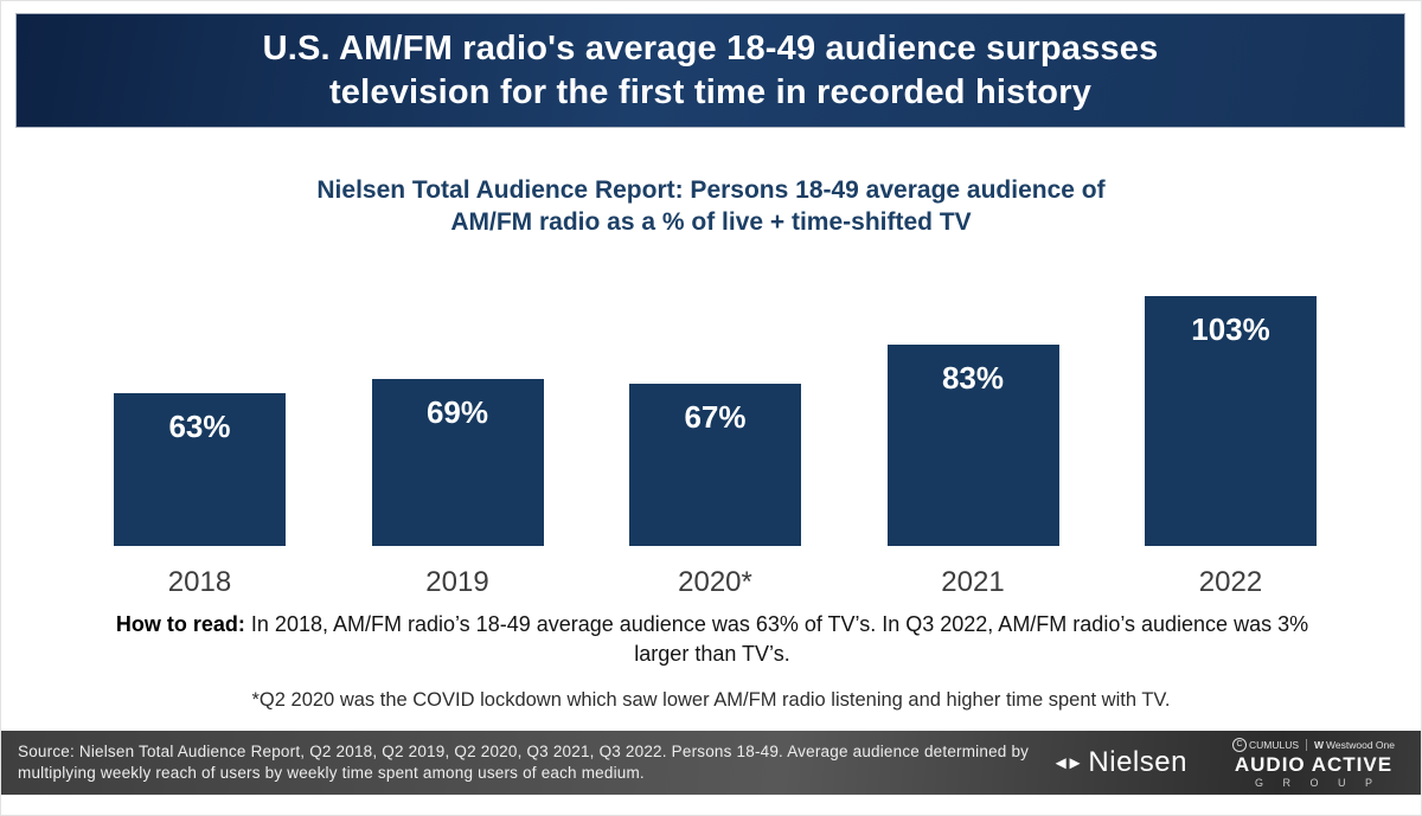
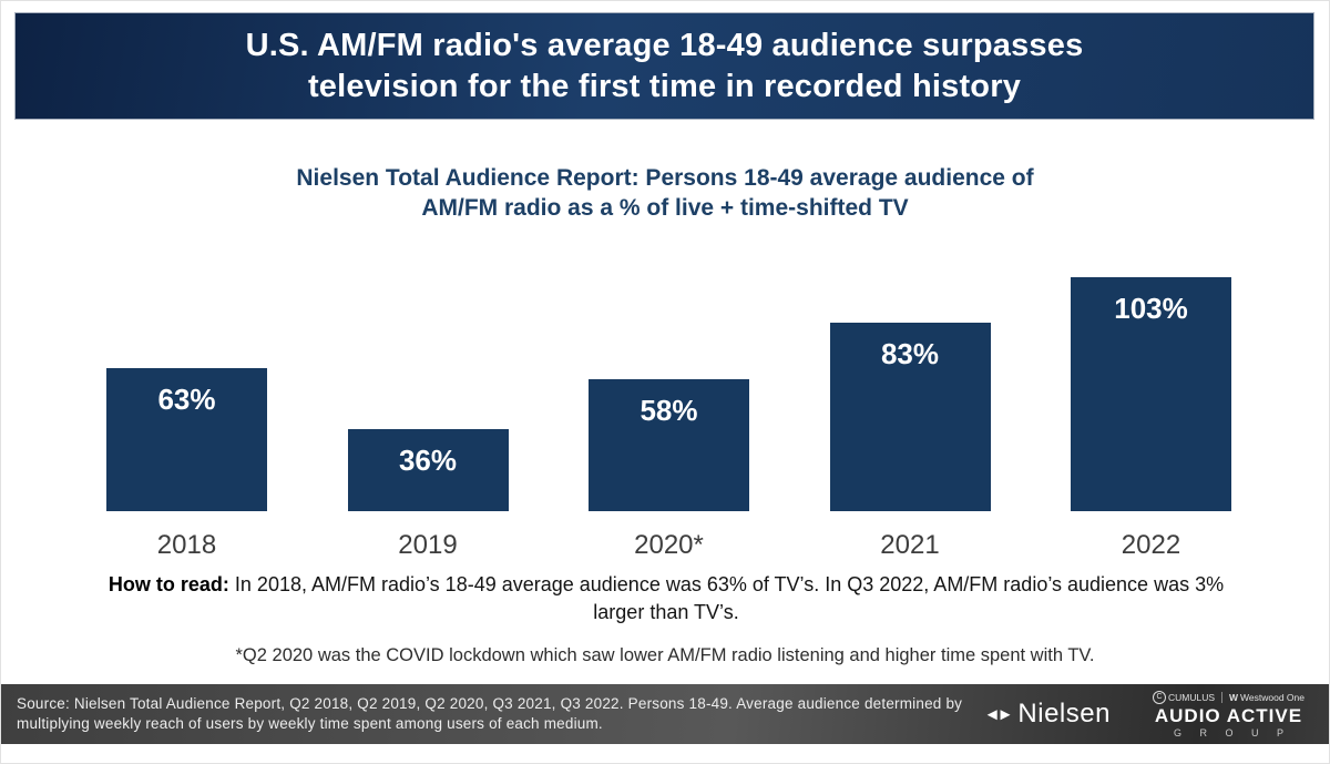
2019: 69% -> 36%
2020*: 67% -> 58%
